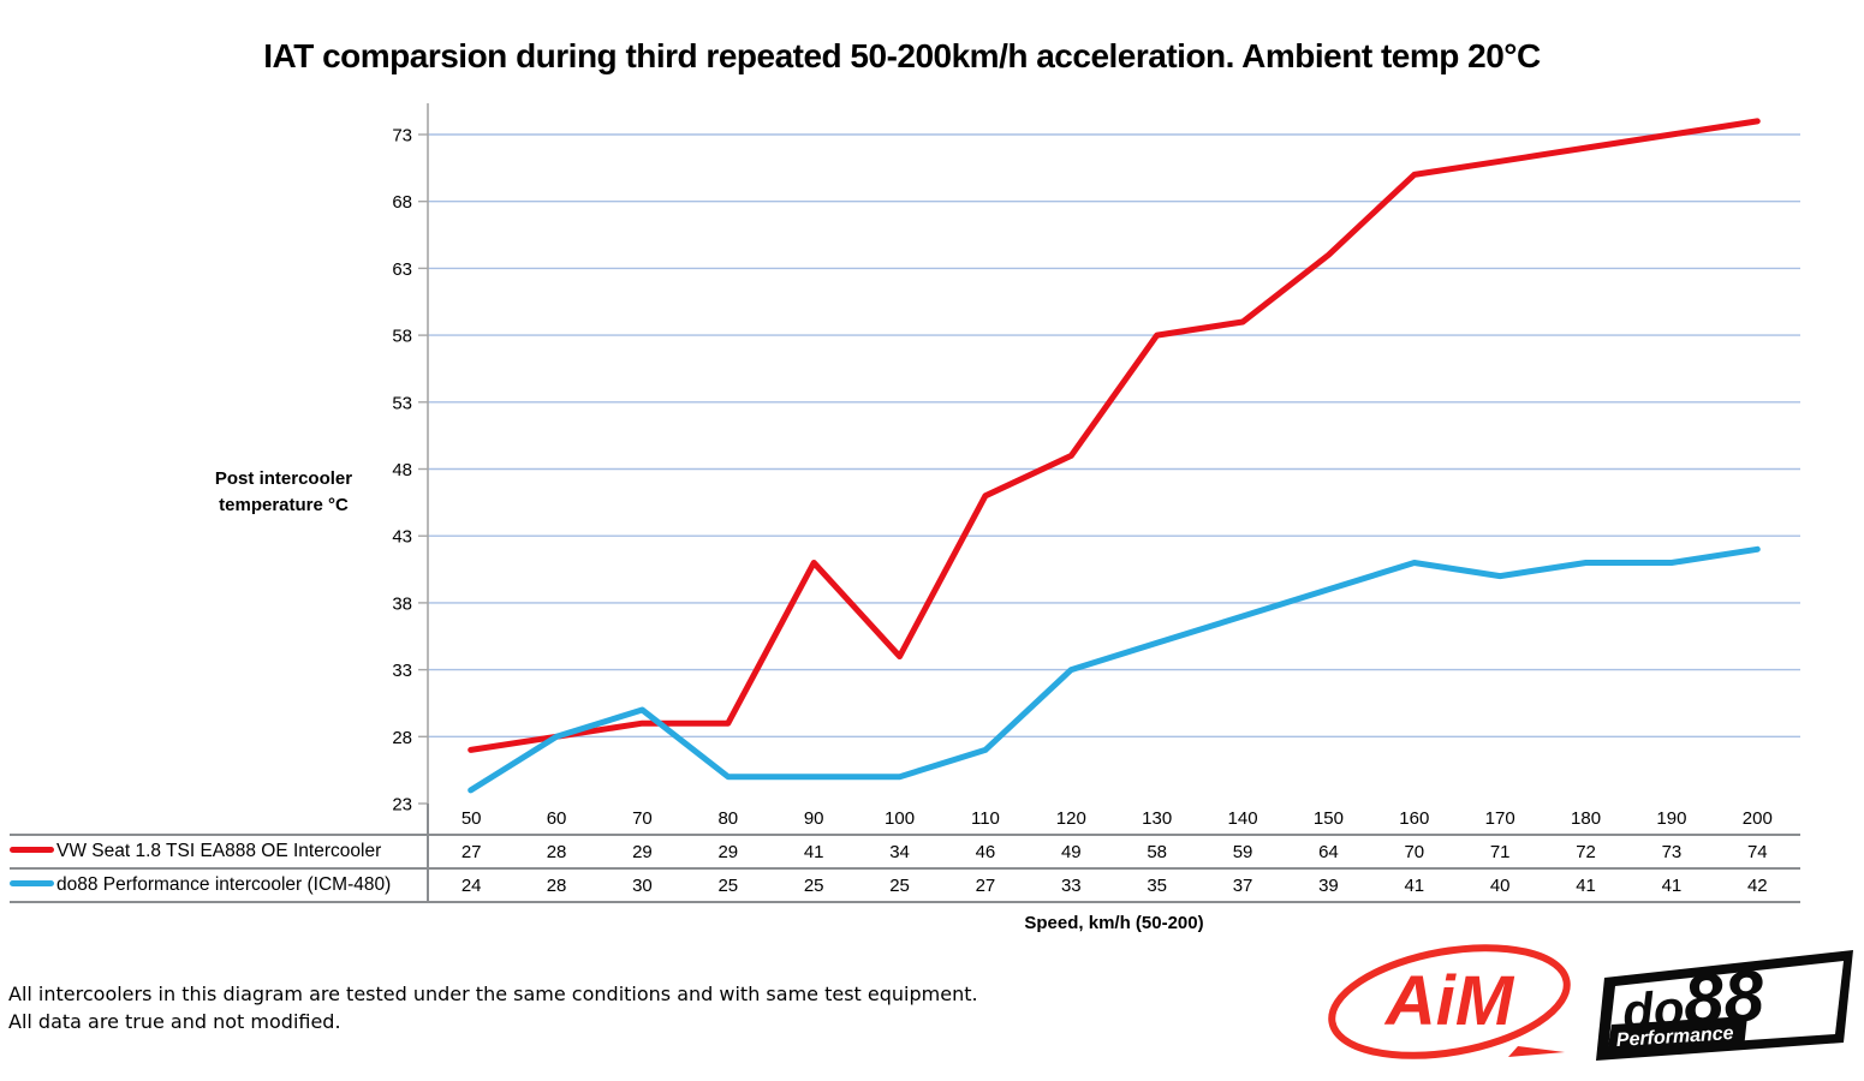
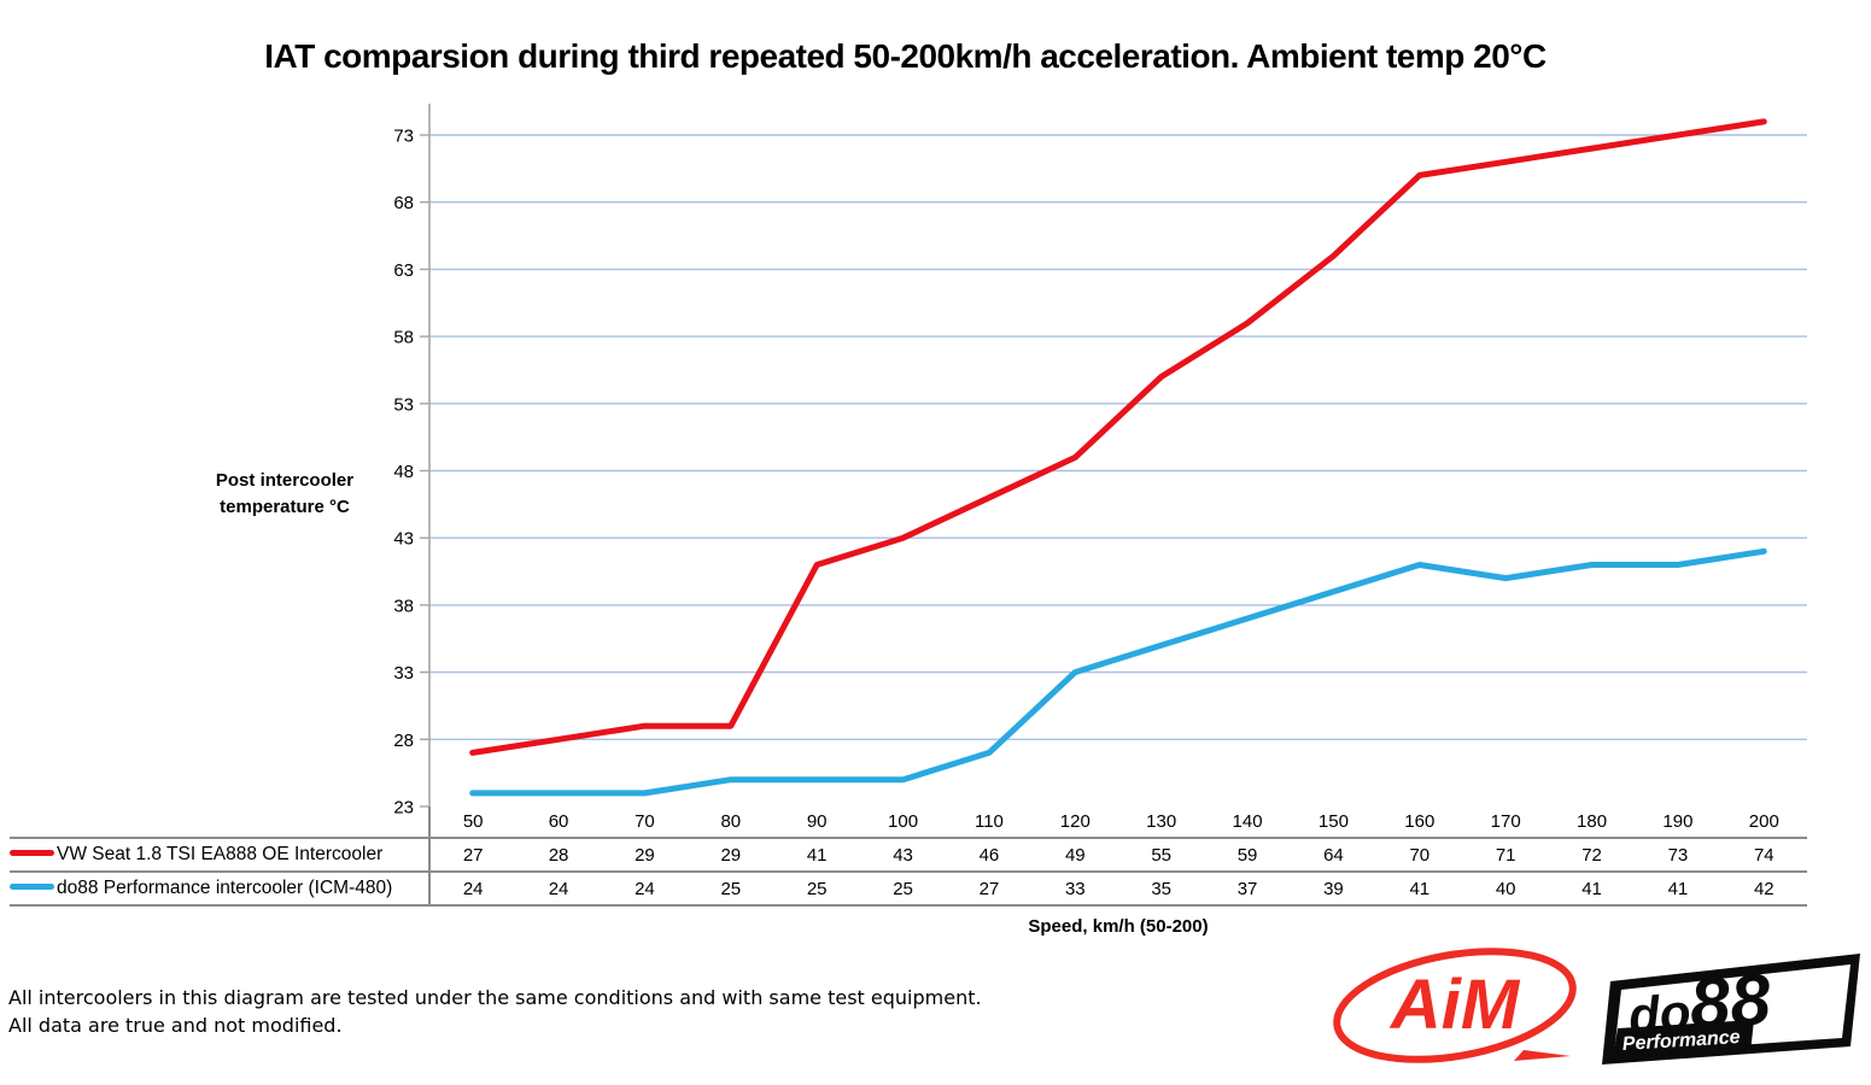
do88 Performance intercooler (ICM-480)/60: 28 -> 24
do88 Performance intercooler (ICM-480)/70: 30 -> 24
VW Seat 1.8 TSI EA888 OE Intercooler/100: 34 -> 43
VW Seat 1.8 TSI EA888 OE Intercooler/130: 58 -> 55
